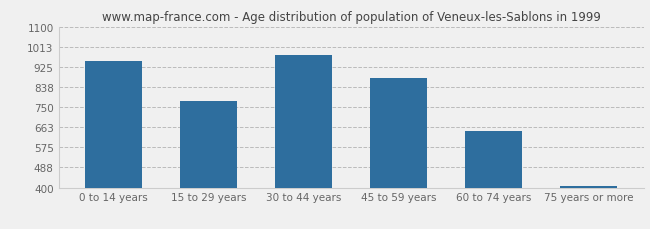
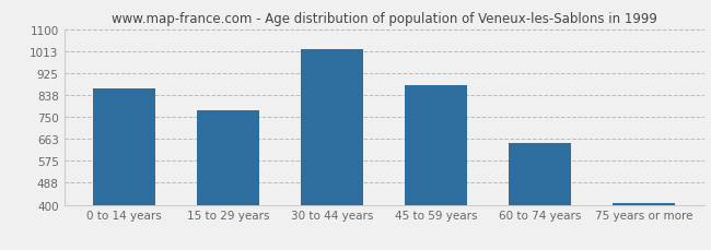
0 to 14 years: 950 -> 862
30 to 44 years: 975 -> 1018
